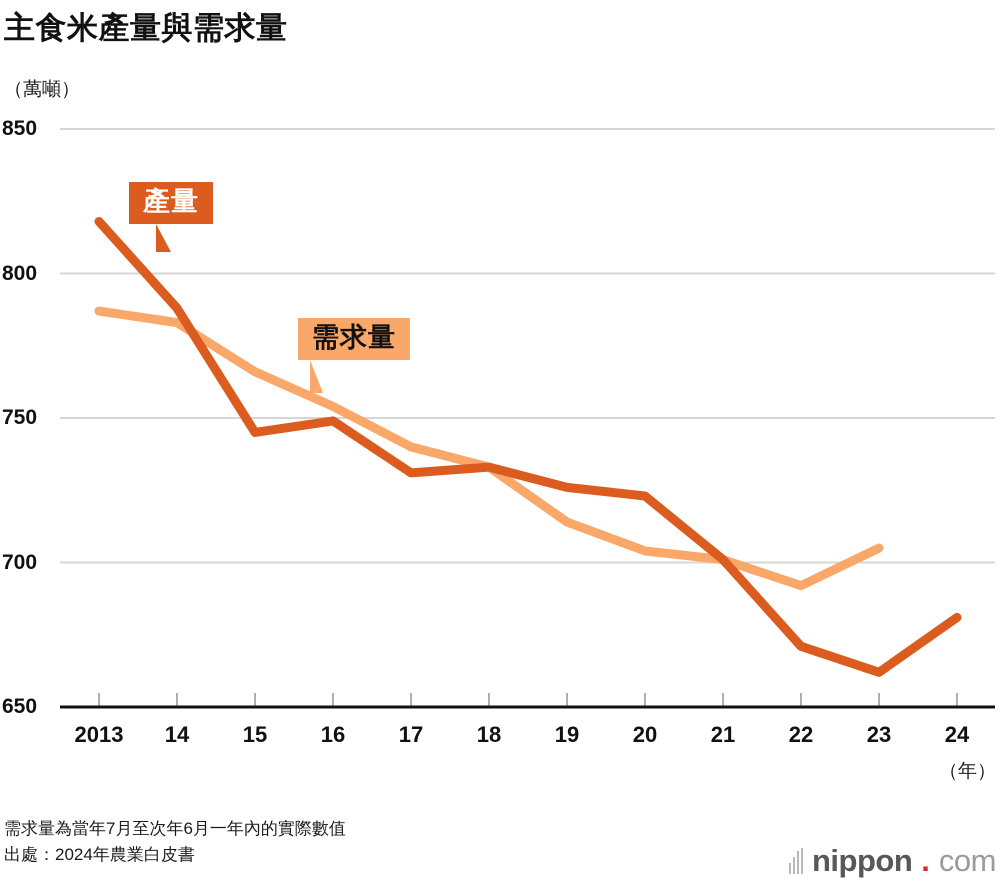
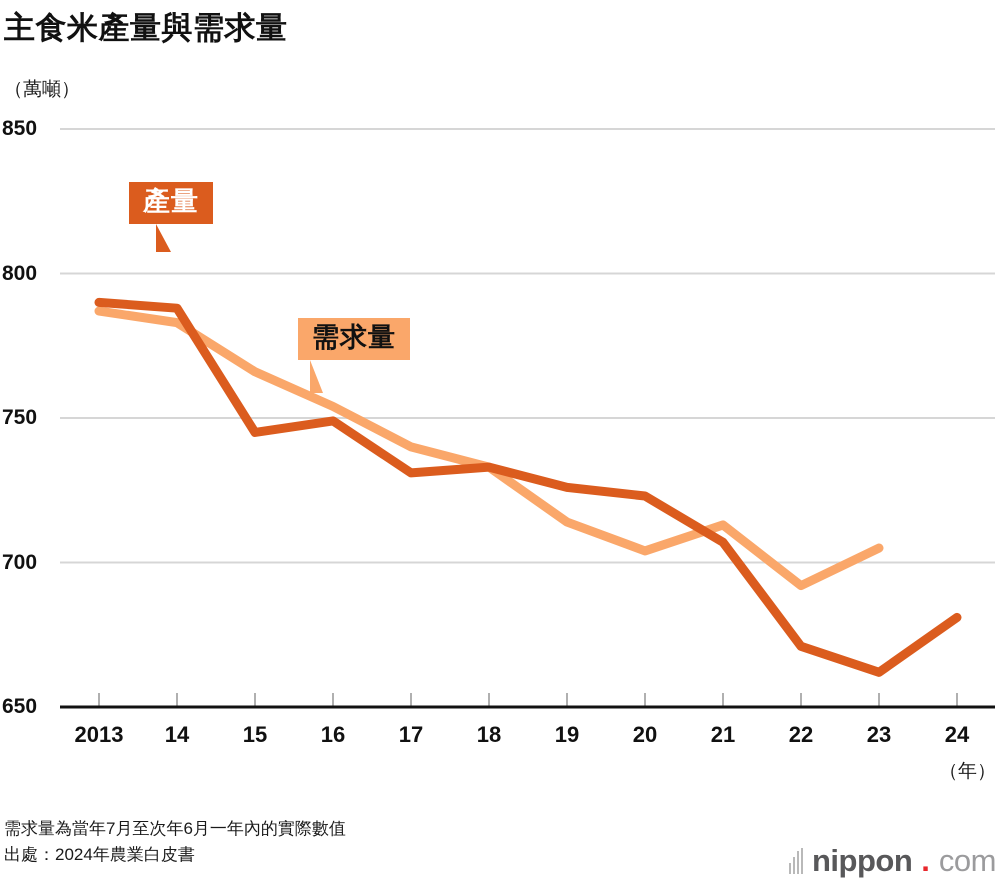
產量/2013: 818 -> 790
產量/21: 701 -> 707
需求量/21: 701 -> 713
